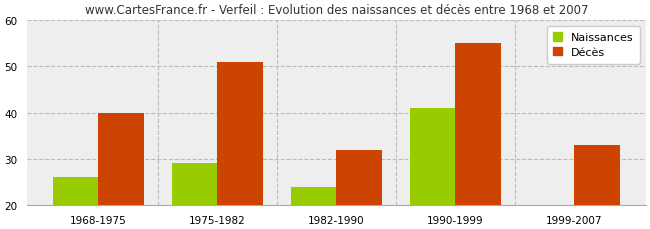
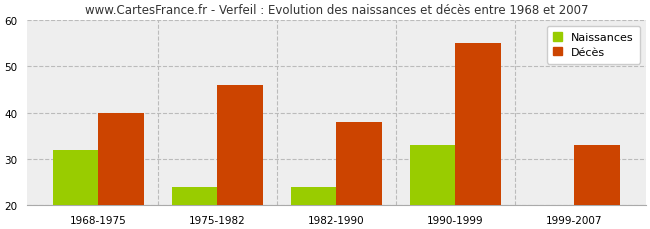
Naissances/1968-1975: 26 -> 32
Naissances/1975-1982: 29 -> 24
Décès/1975-1982: 51 -> 46
Décès/1982-1990: 32 -> 38
Naissances/1990-1999: 41 -> 33
